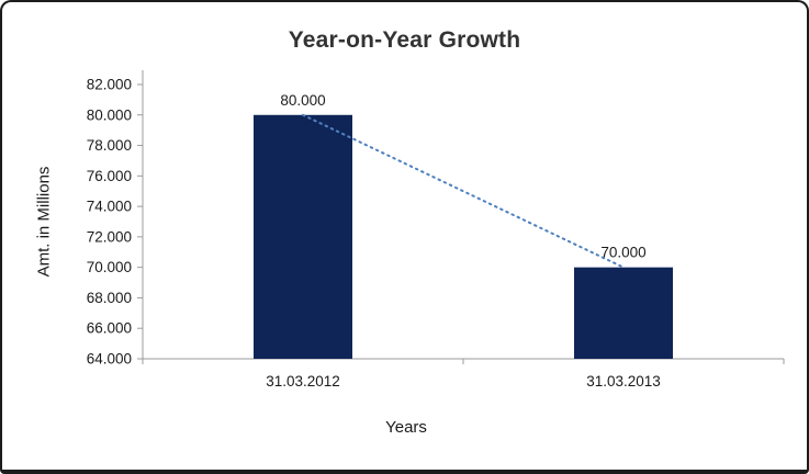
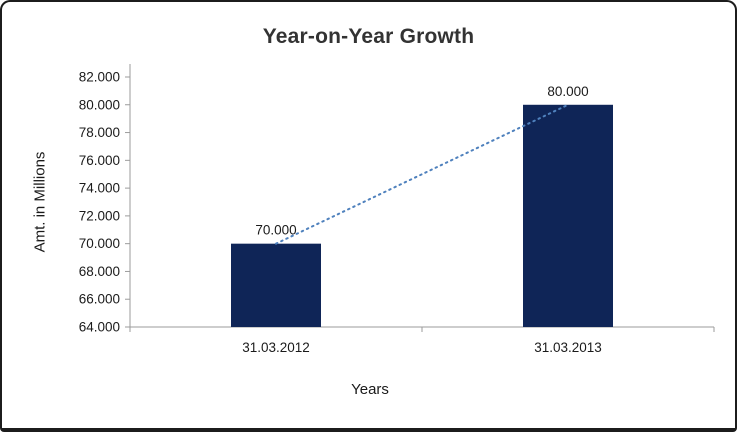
31.03.2012: 80.000 -> 70.000
31.03.2013: 70.000 -> 80.000
